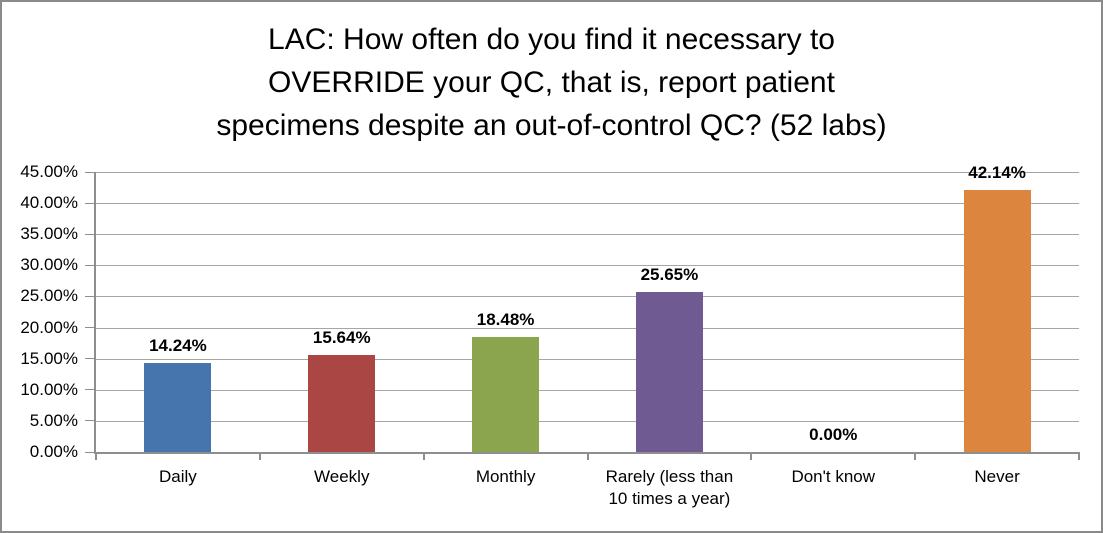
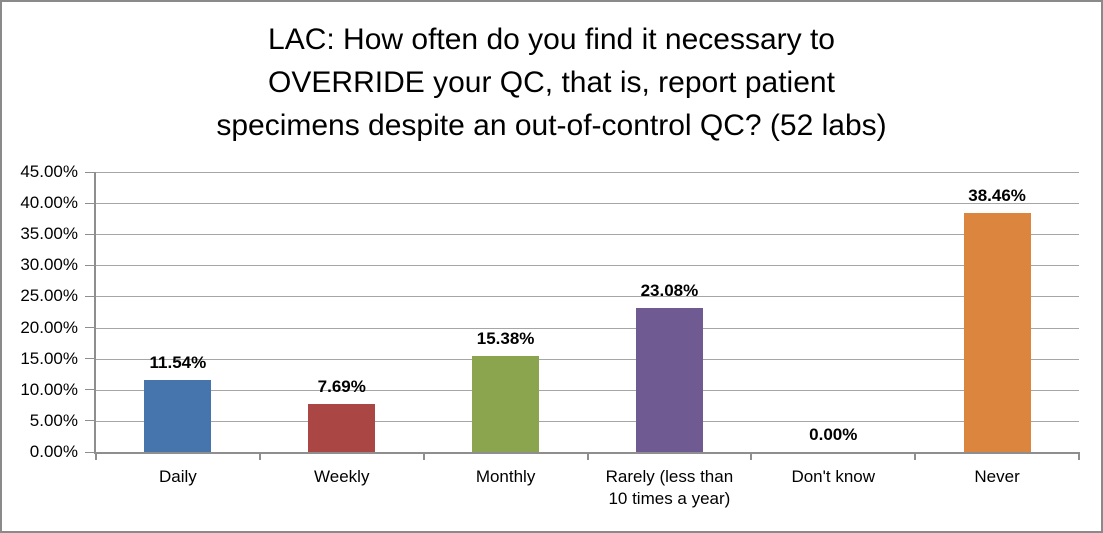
Daily: 14.24% -> 11.54%
Weekly: 15.64% -> 7.69%
Monthly: 18.48% -> 15.38%
Rarely (less than 10 times a year): 25.65% -> 23.08%
Never: 42.14% -> 38.46%
